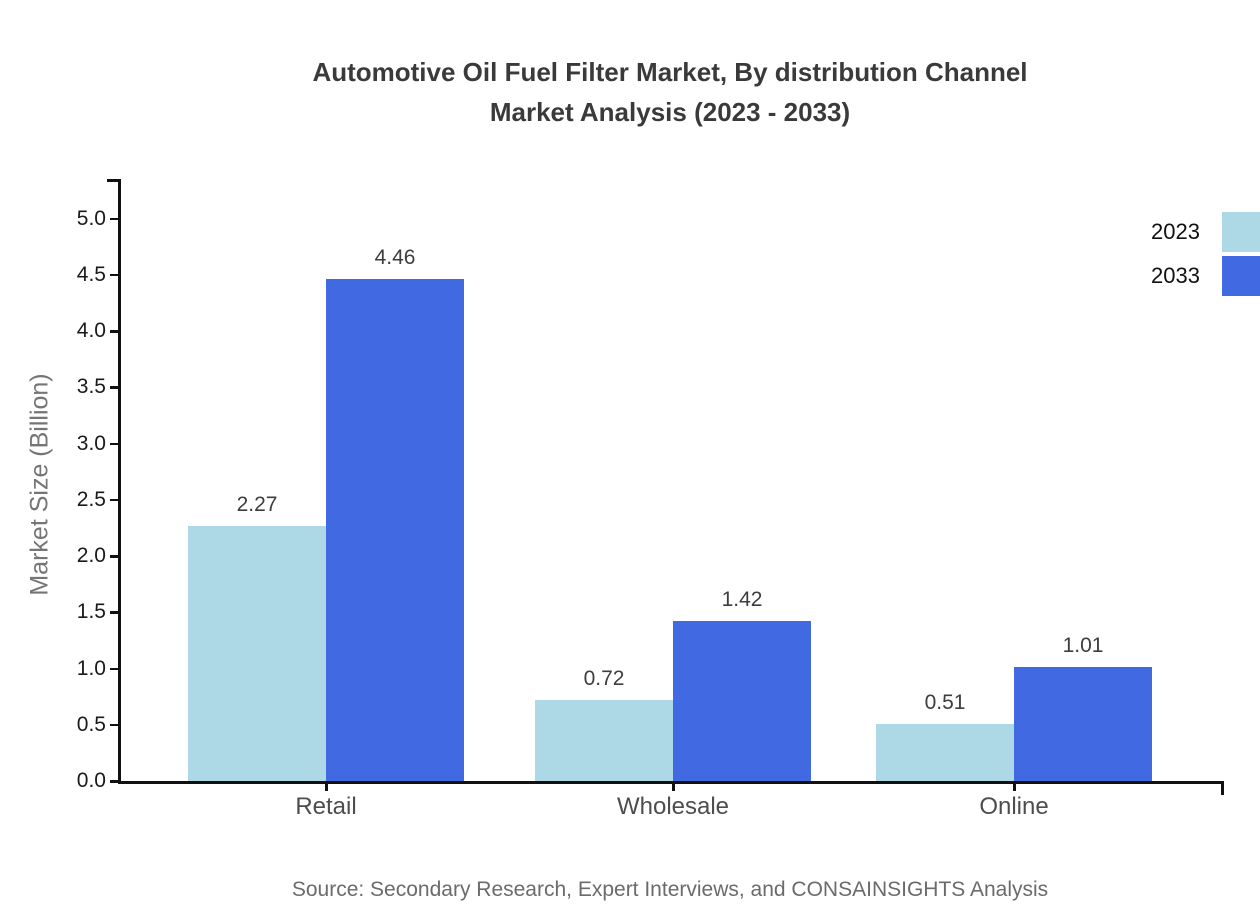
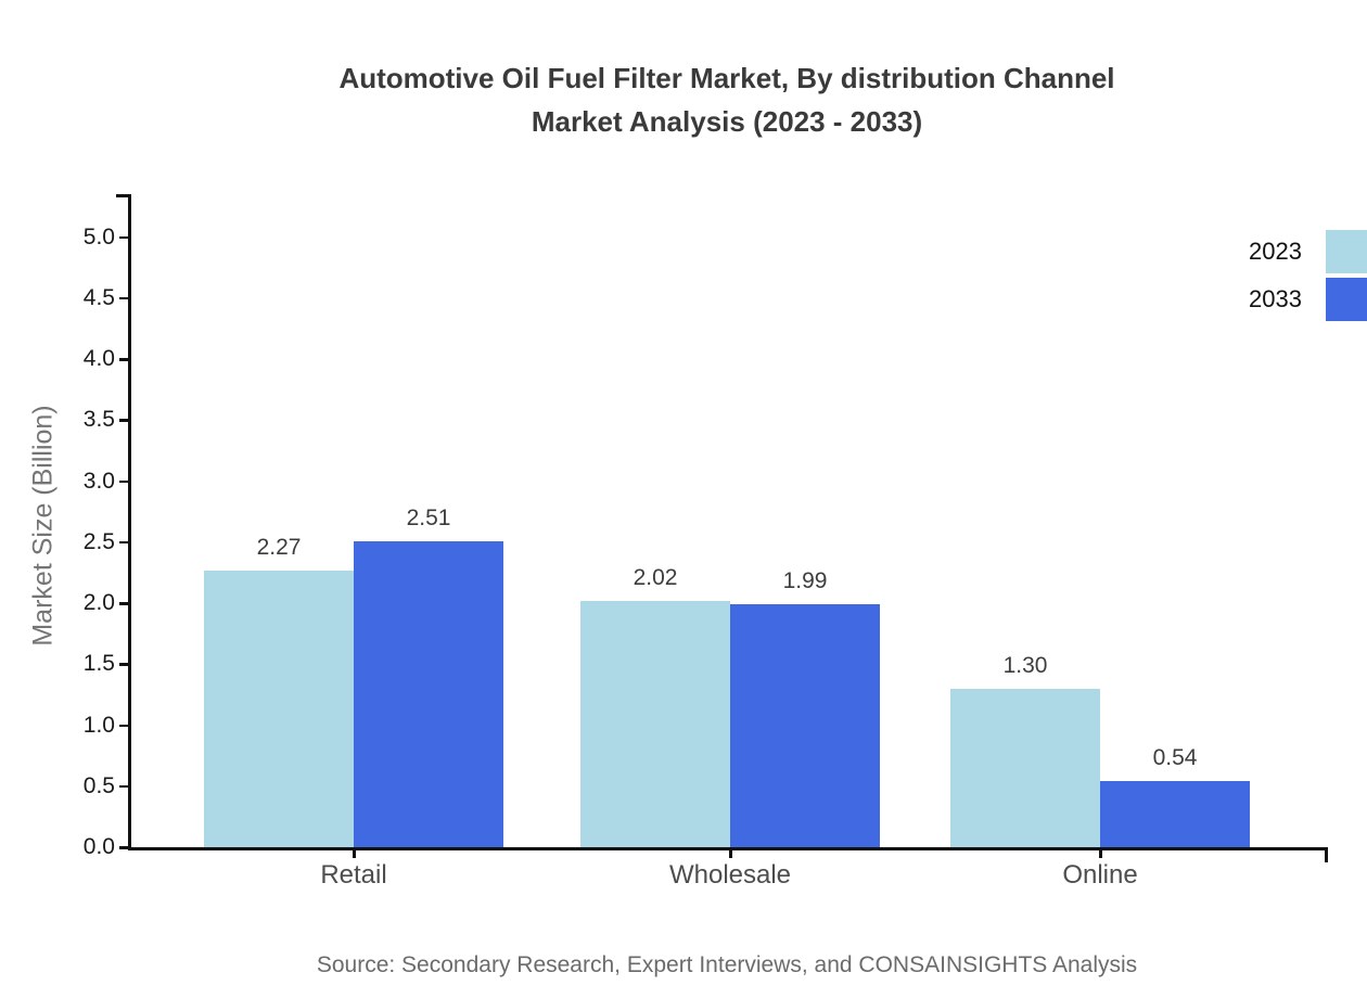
2033/Retail: 4.46 -> 2.51
2023/Wholesale: 0.72 -> 2.02
2033/Wholesale: 1.42 -> 1.99
2023/Online: 0.51 -> 1.30
2033/Online: 1.01 -> 0.54
